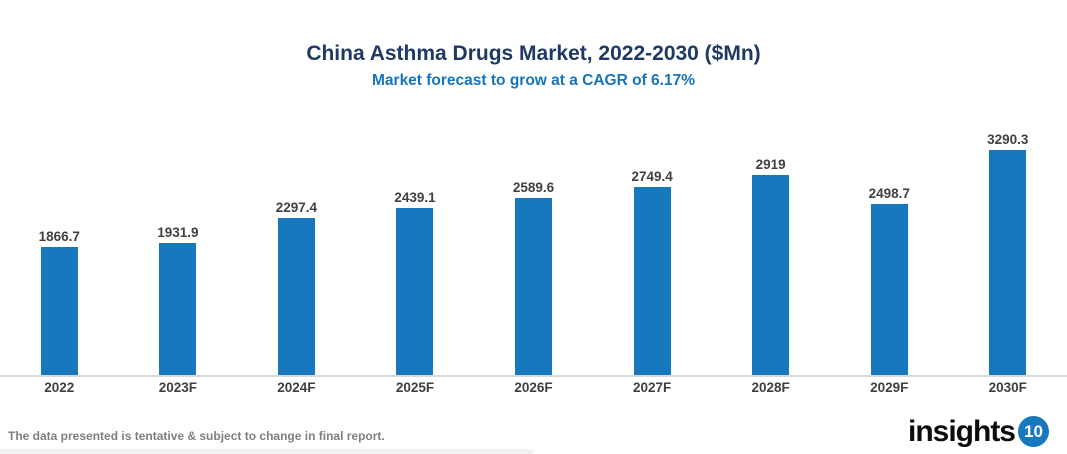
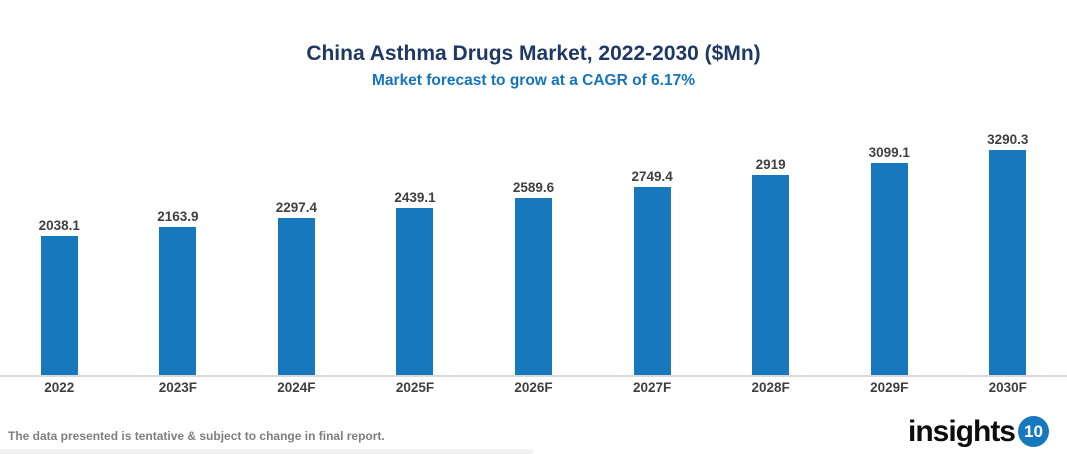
2022: 1866.7 -> 2038.1
2023F: 1931.9 -> 2163.9
2029F: 2498.7 -> 3099.1
